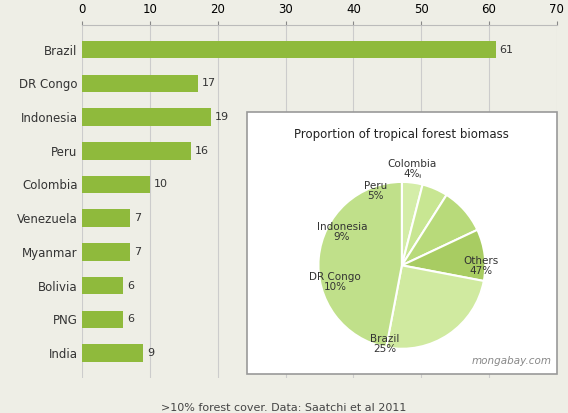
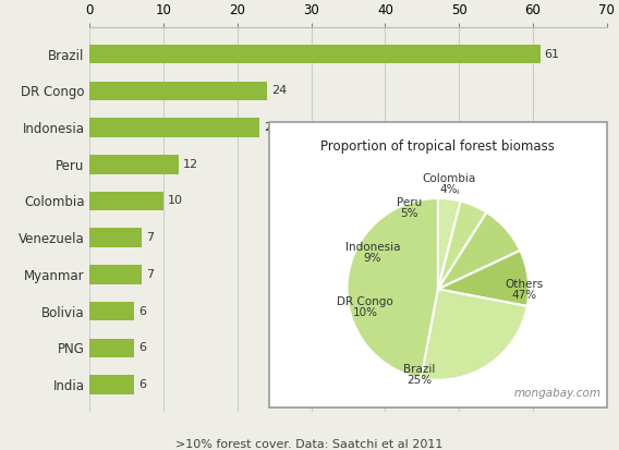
DR Congo: 17 -> 24
Indonesia: 19 -> 23
Peru: 16 -> 12
India: 9 -> 6
